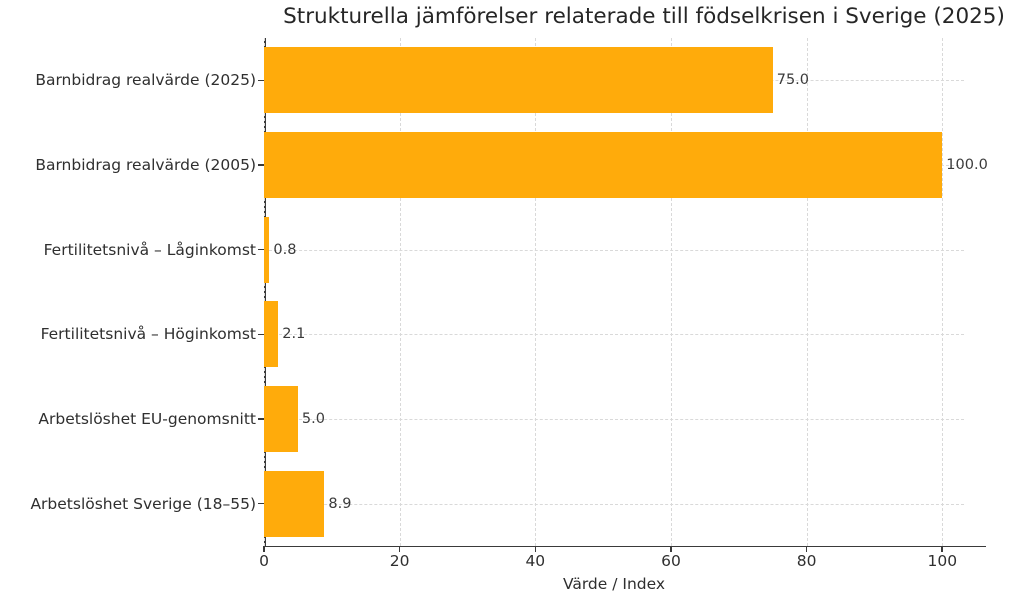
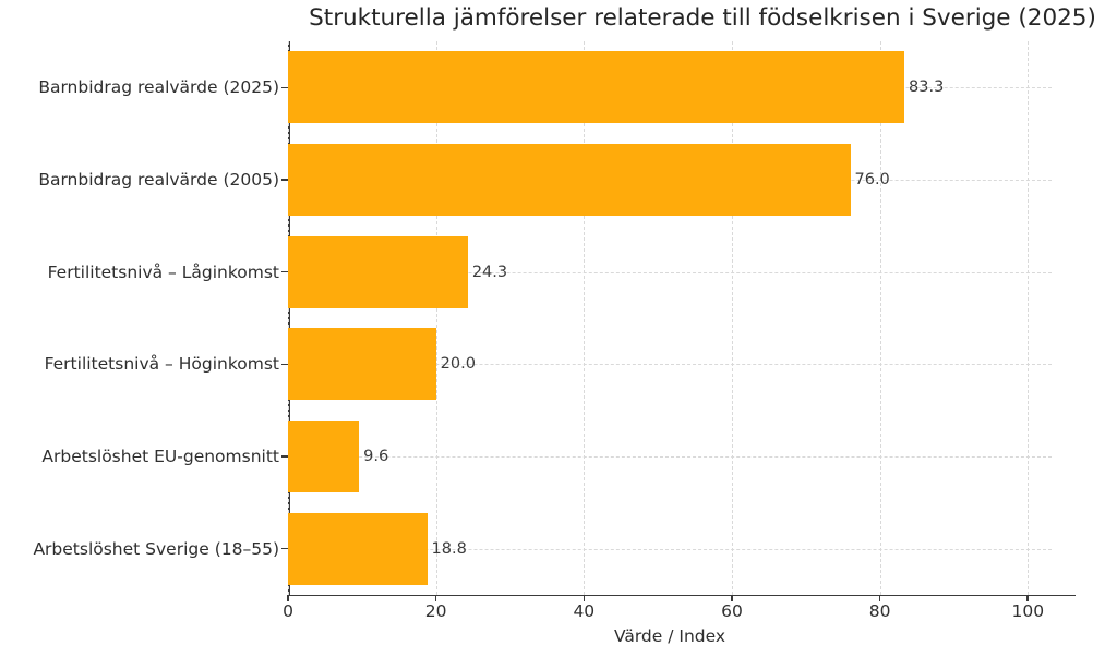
Arbetslöshet Sverige (18–55): 8.9 -> 18.8
Arbetslöshet EU-genomsnitt: 5.0 -> 9.6
Fertilitetsnivå – Höginkomst: 2.1 -> 20.0
Fertilitetsnivå – Låginkomst: 0.8 -> 24.3
Barnbidrag realvärde (2005): 100.0 -> 76.0
Barnbidrag realvärde (2025): 75.0 -> 83.3
